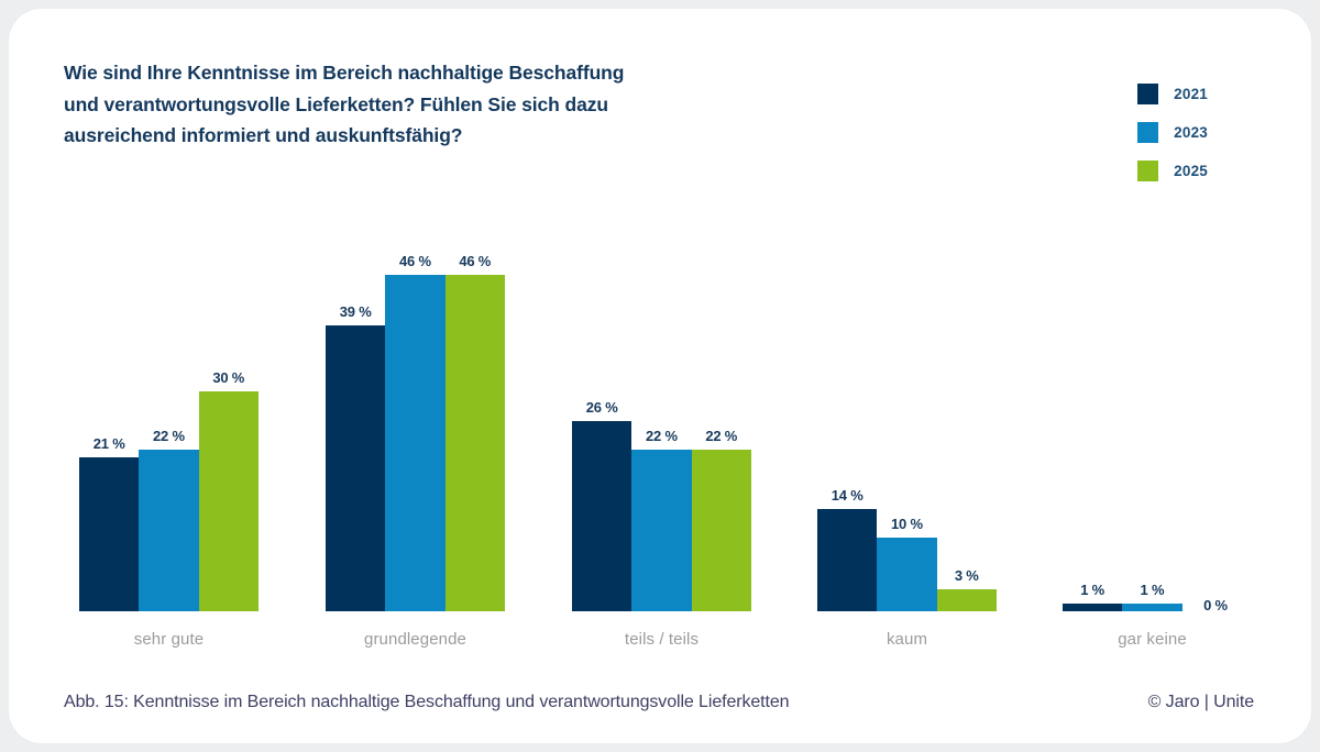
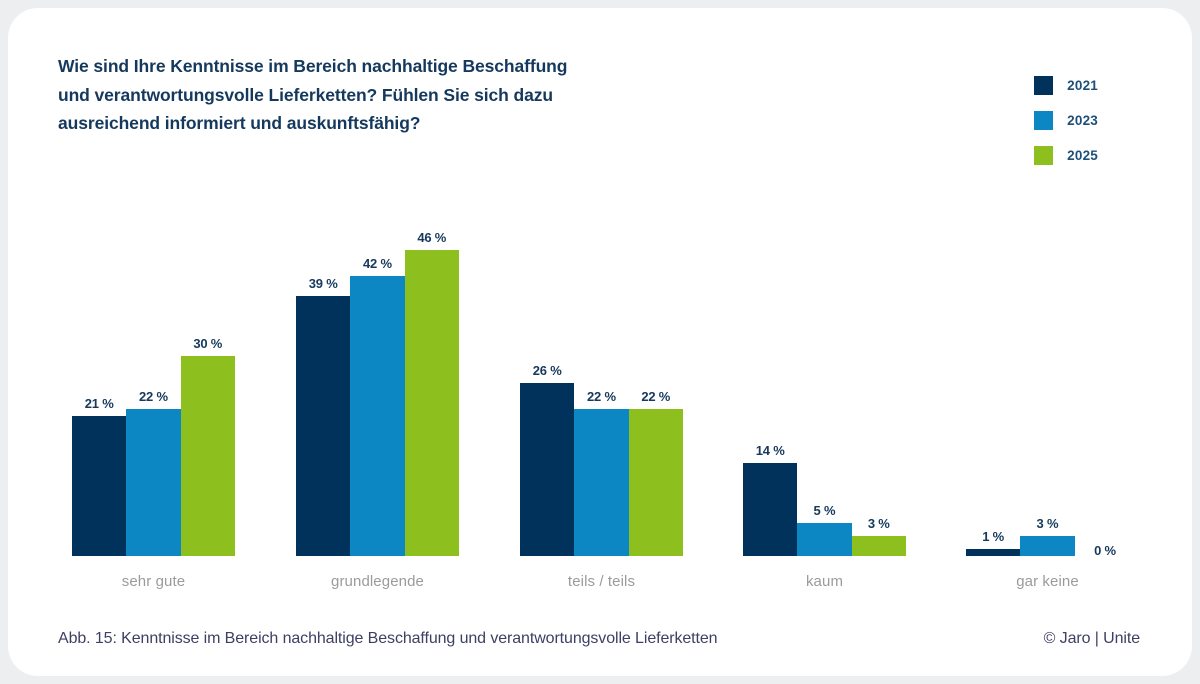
2023/grundlegende: 46 -> 42
2023/kaum: 10 -> 5
2023/gar keine: 1 -> 3
